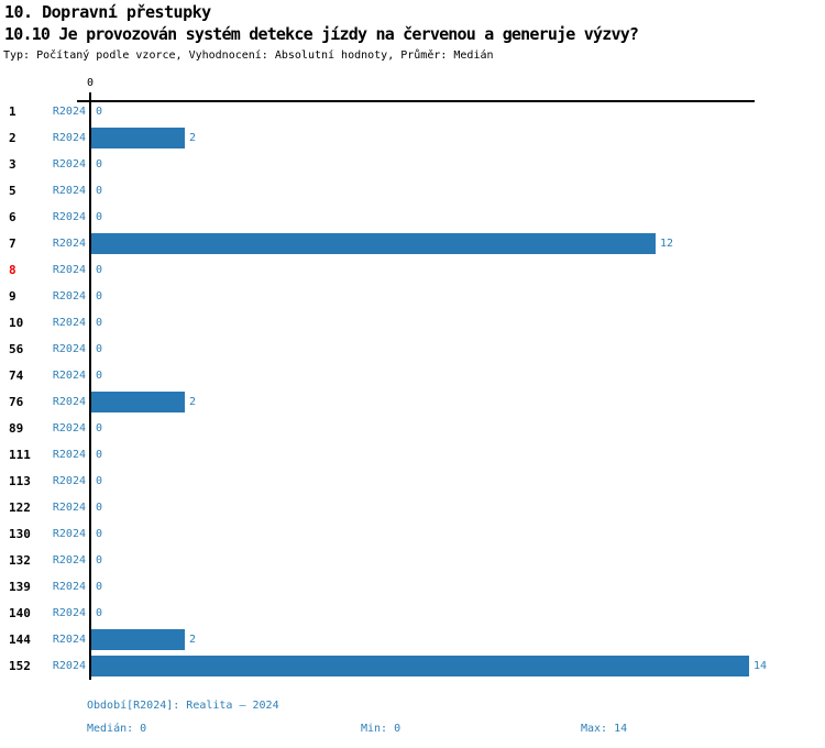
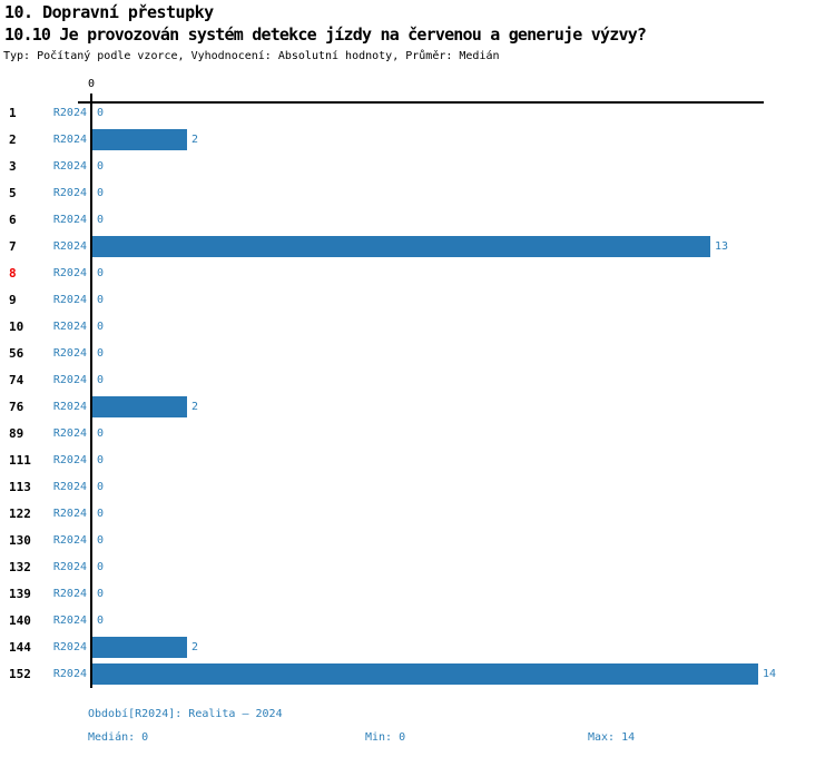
7: 12 -> 13
